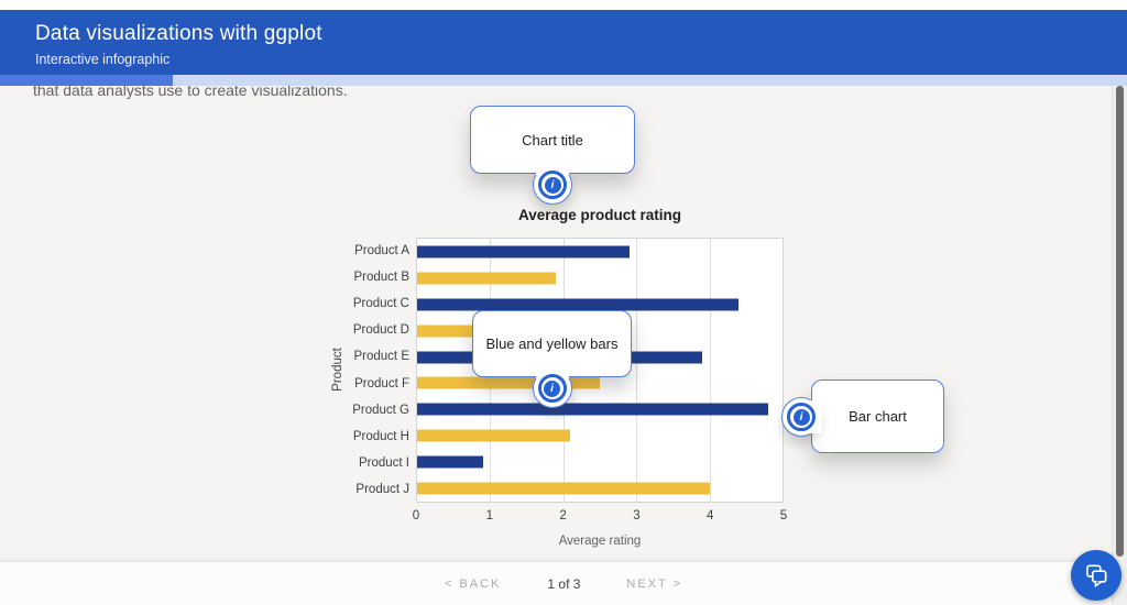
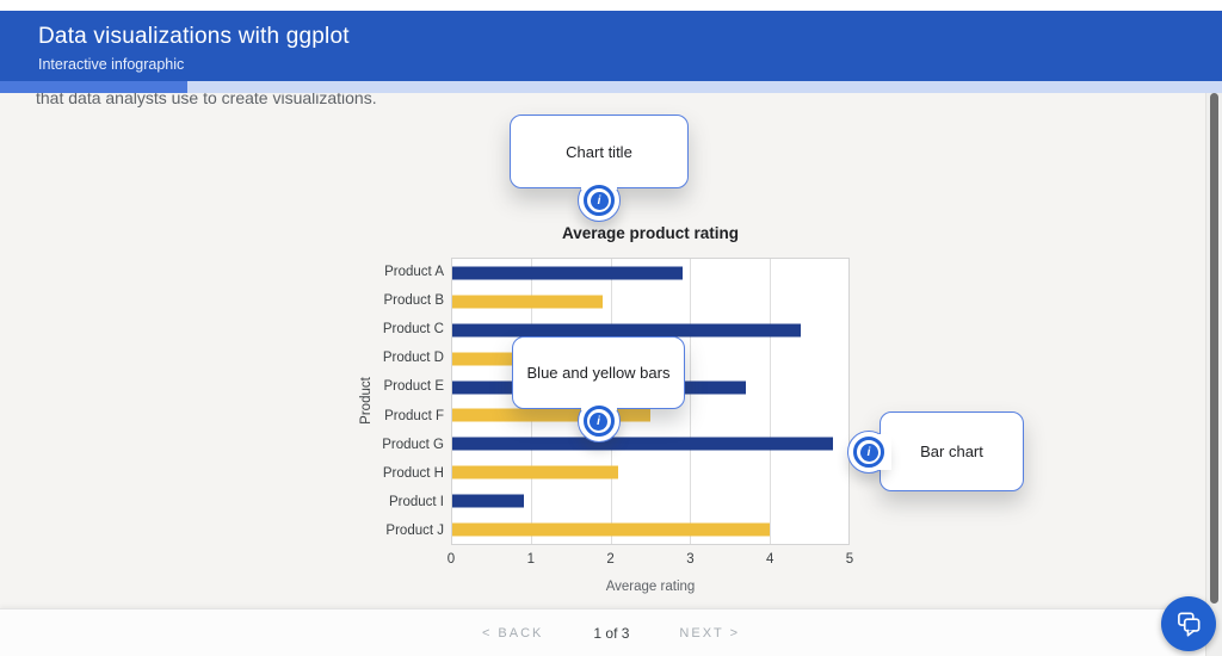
Product E: 3.9 -> 3.7
